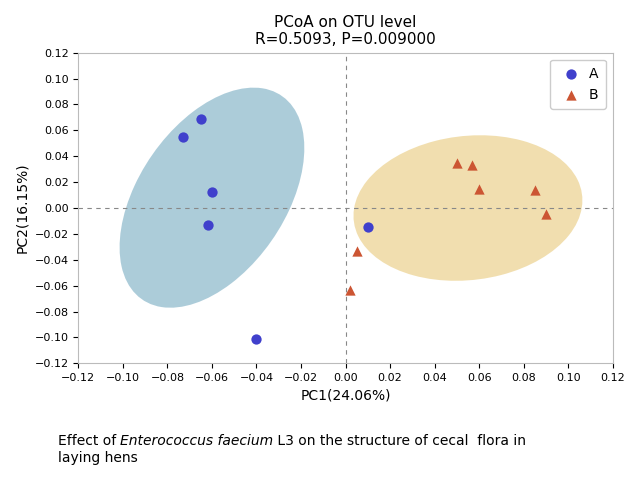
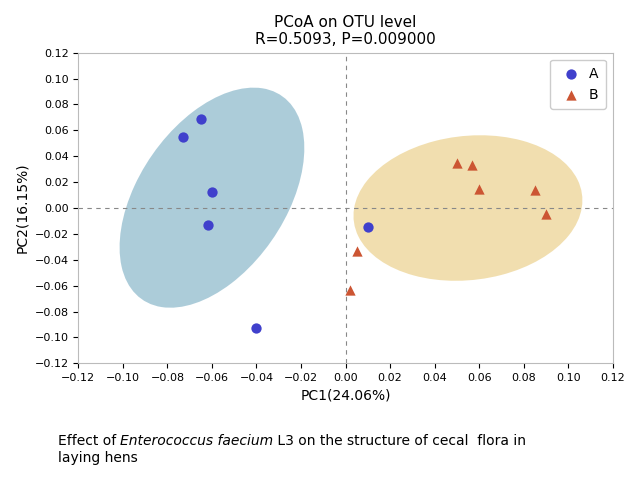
A/−0.04: -0.101 -> -0.093
